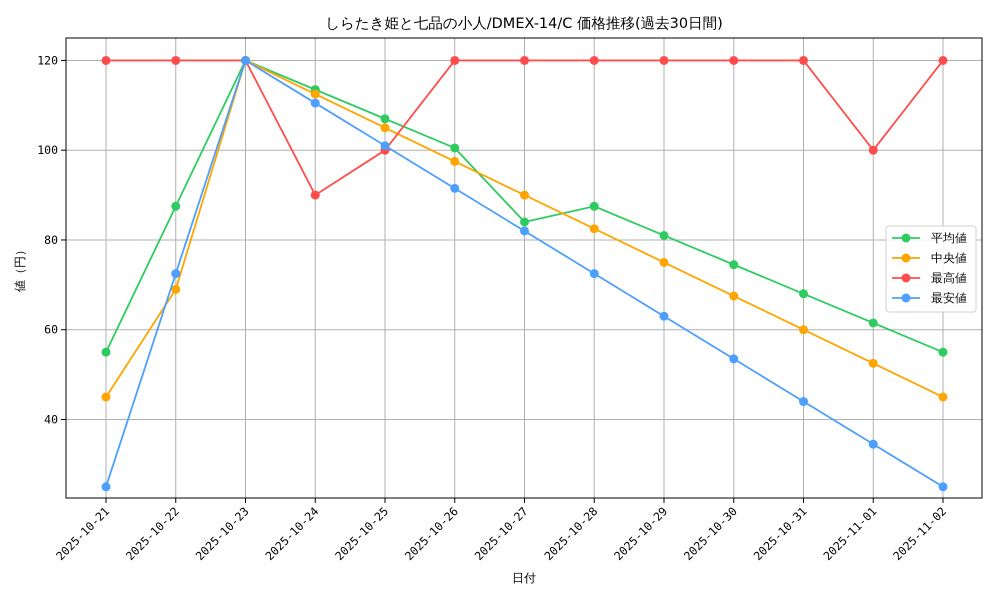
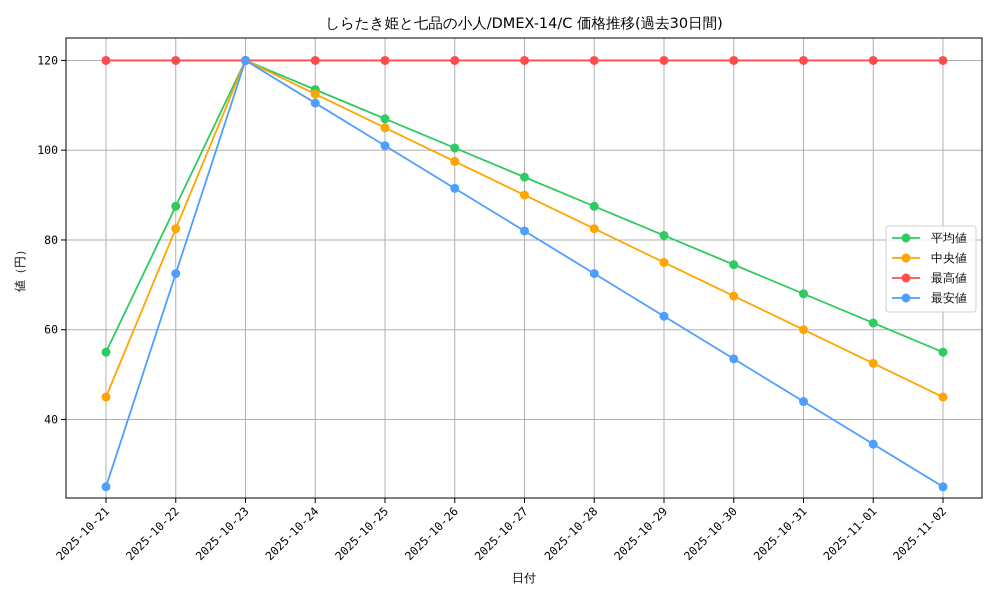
中央値/2025-10-22: 69 -> 82
最高値/2025-10-24: 90 -> 120
最高値/2025-10-25: 100 -> 120
平均値/2025-10-27: 84 -> 94
最高値/2025-11-01: 100 -> 120
